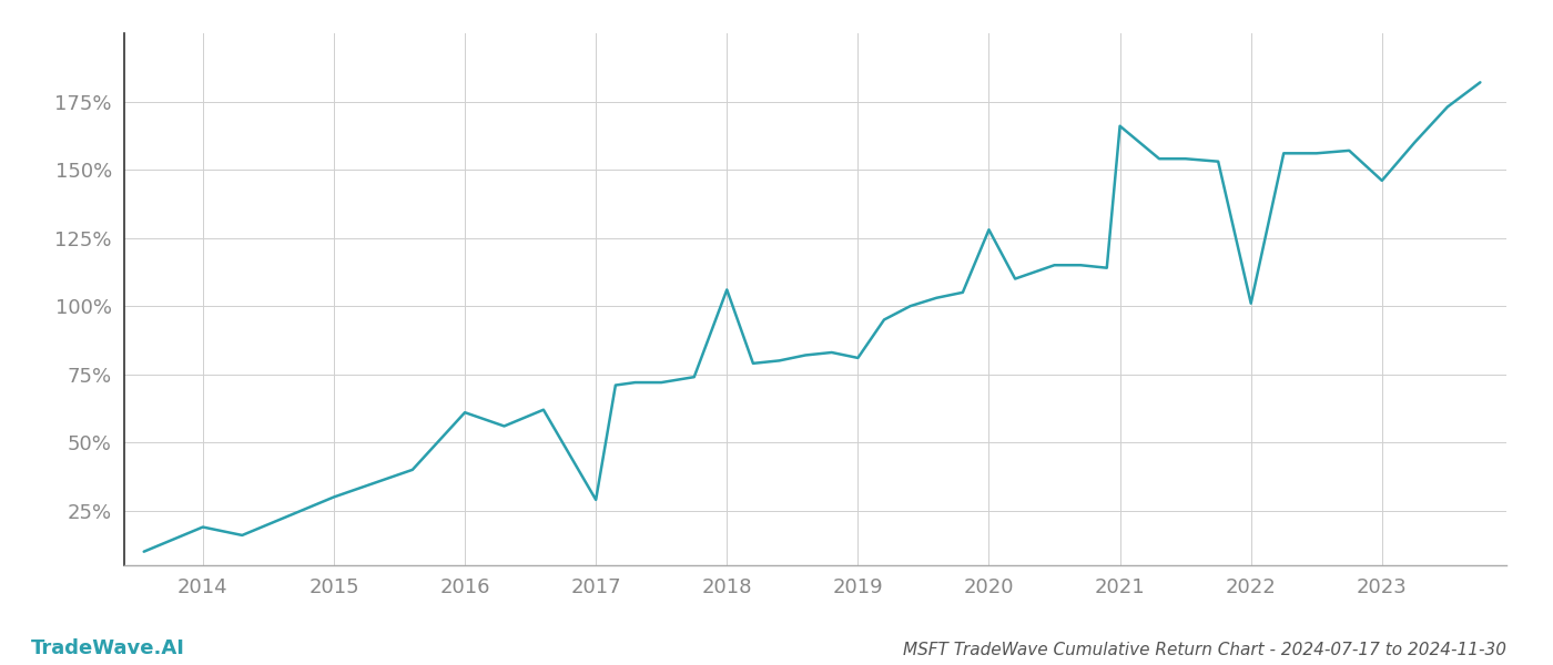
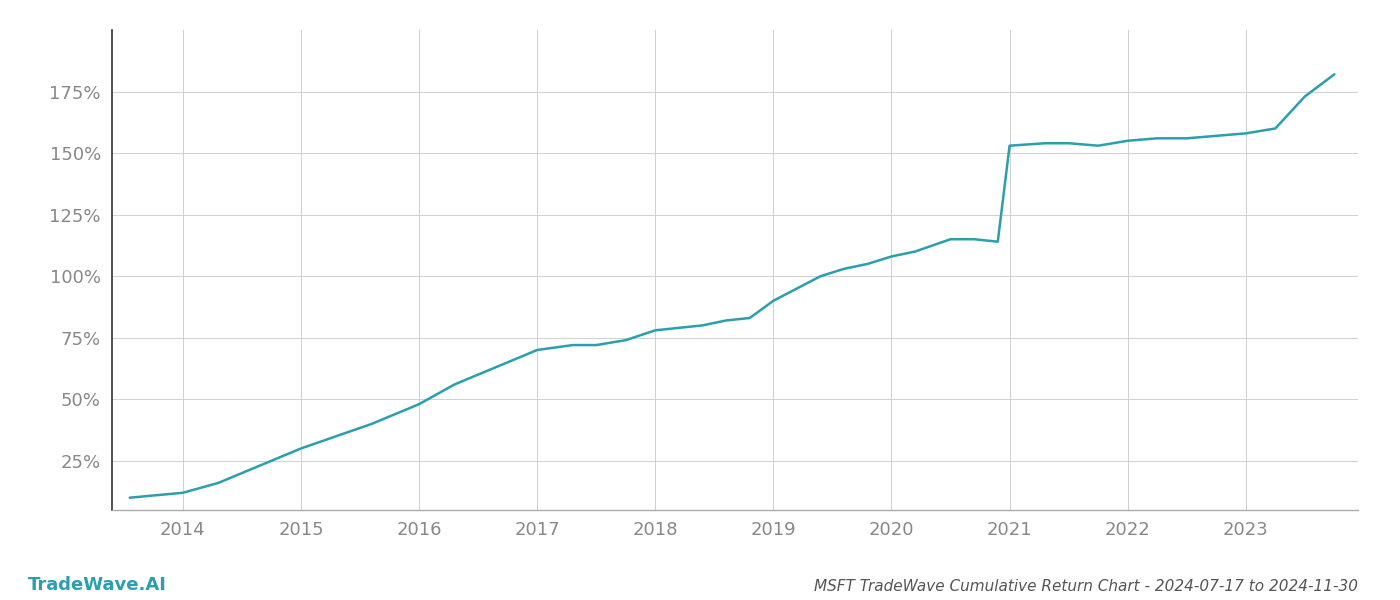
2014: 19% -> 12%
2016: 61% -> 48%
2017: 29% -> 70%
2018: 106% -> 78%
2019: 81% -> 90%
2020: 128% -> 108%
2021: 166% -> 153%
2022: 101% -> 155%
2023: 146% -> 158%
